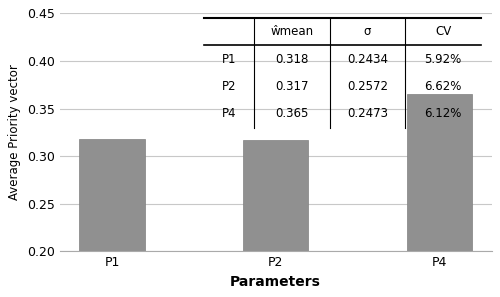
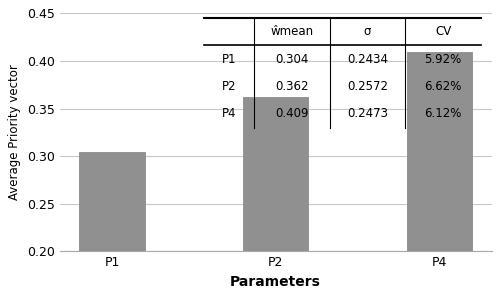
P1: 0.318 -> 0.304
P2: 0.317 -> 0.362
P4: 0.365 -> 0.409
